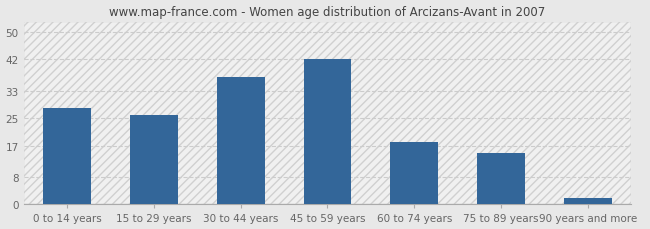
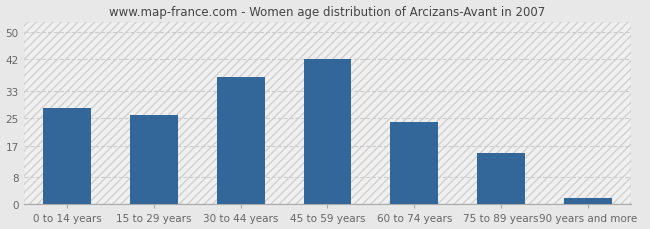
60 to 74 years: 18 -> 24
